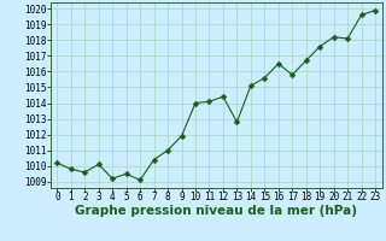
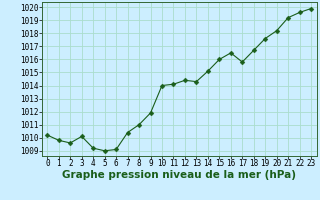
5: 1009.5 -> 1009.0
13: 1012.8 -> 1014.3
15: 1015.6 -> 1016.0
21: 1018.1 -> 1019.2
